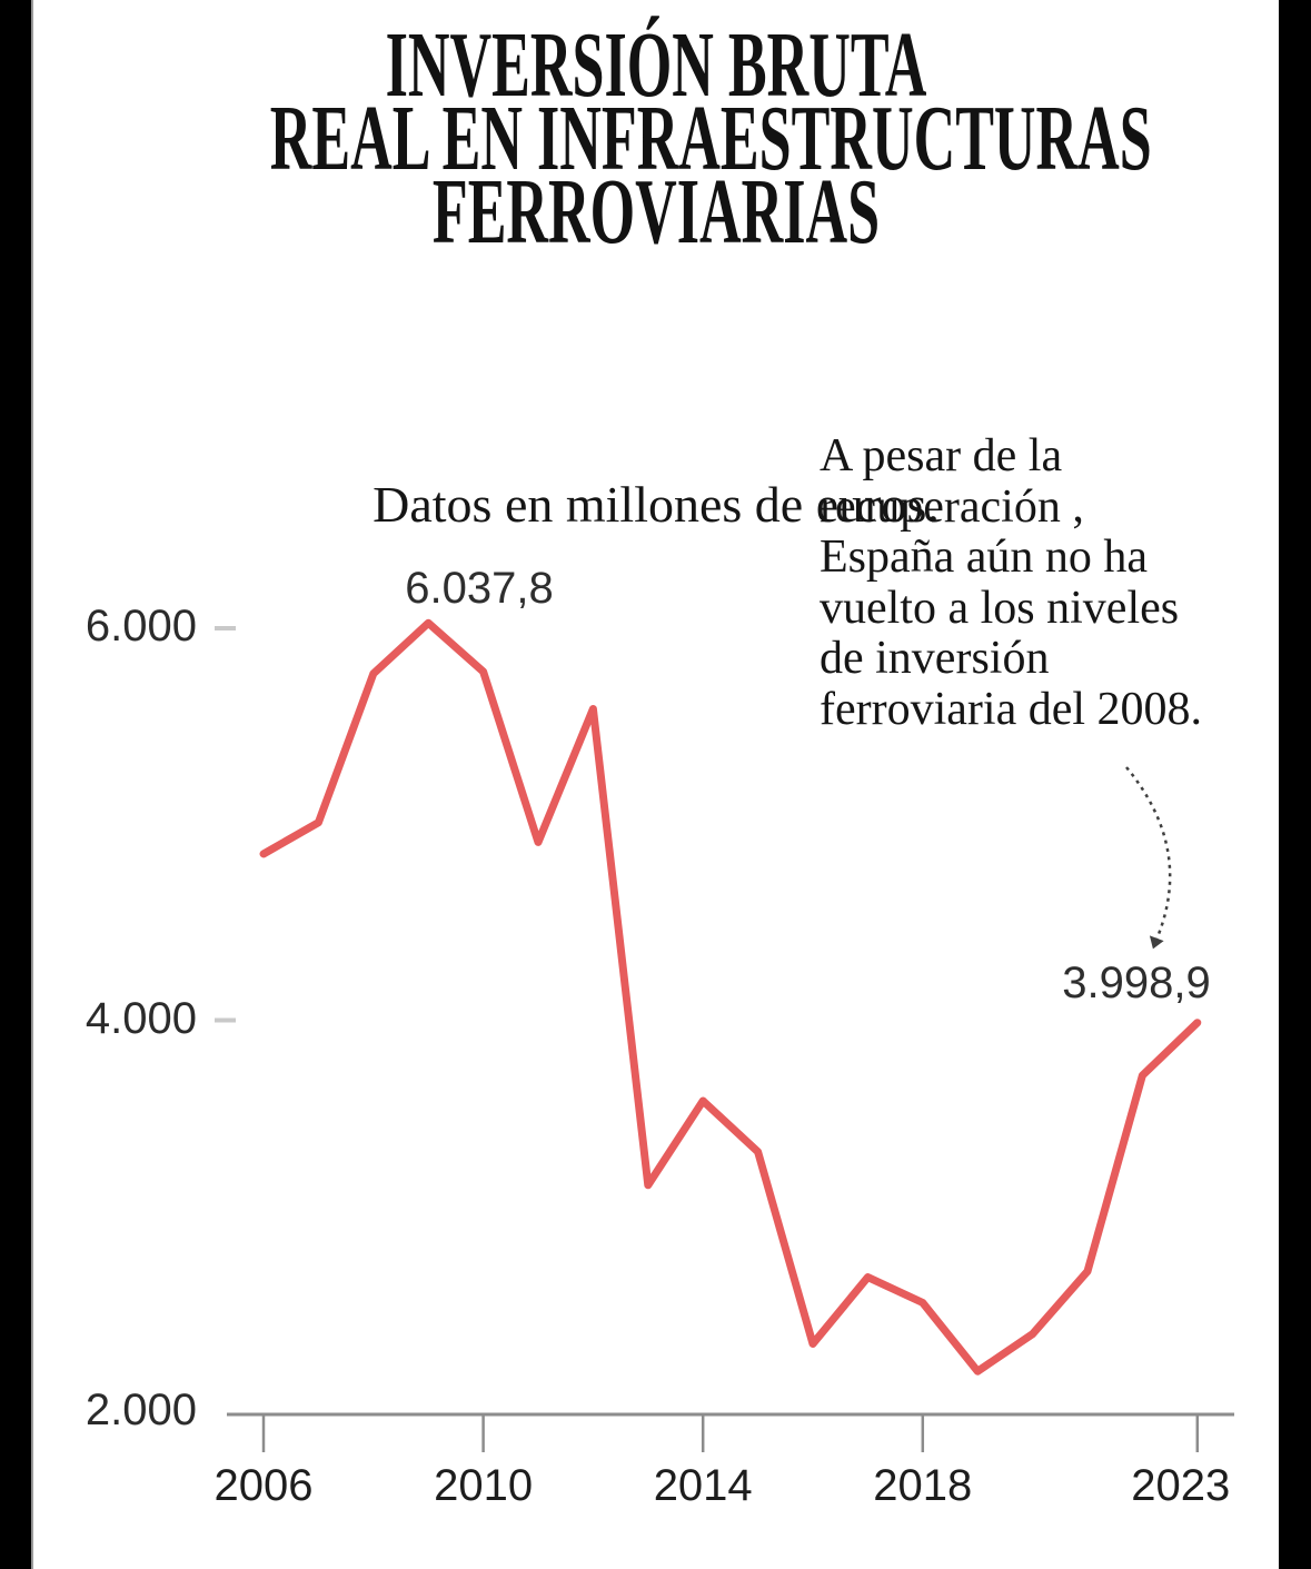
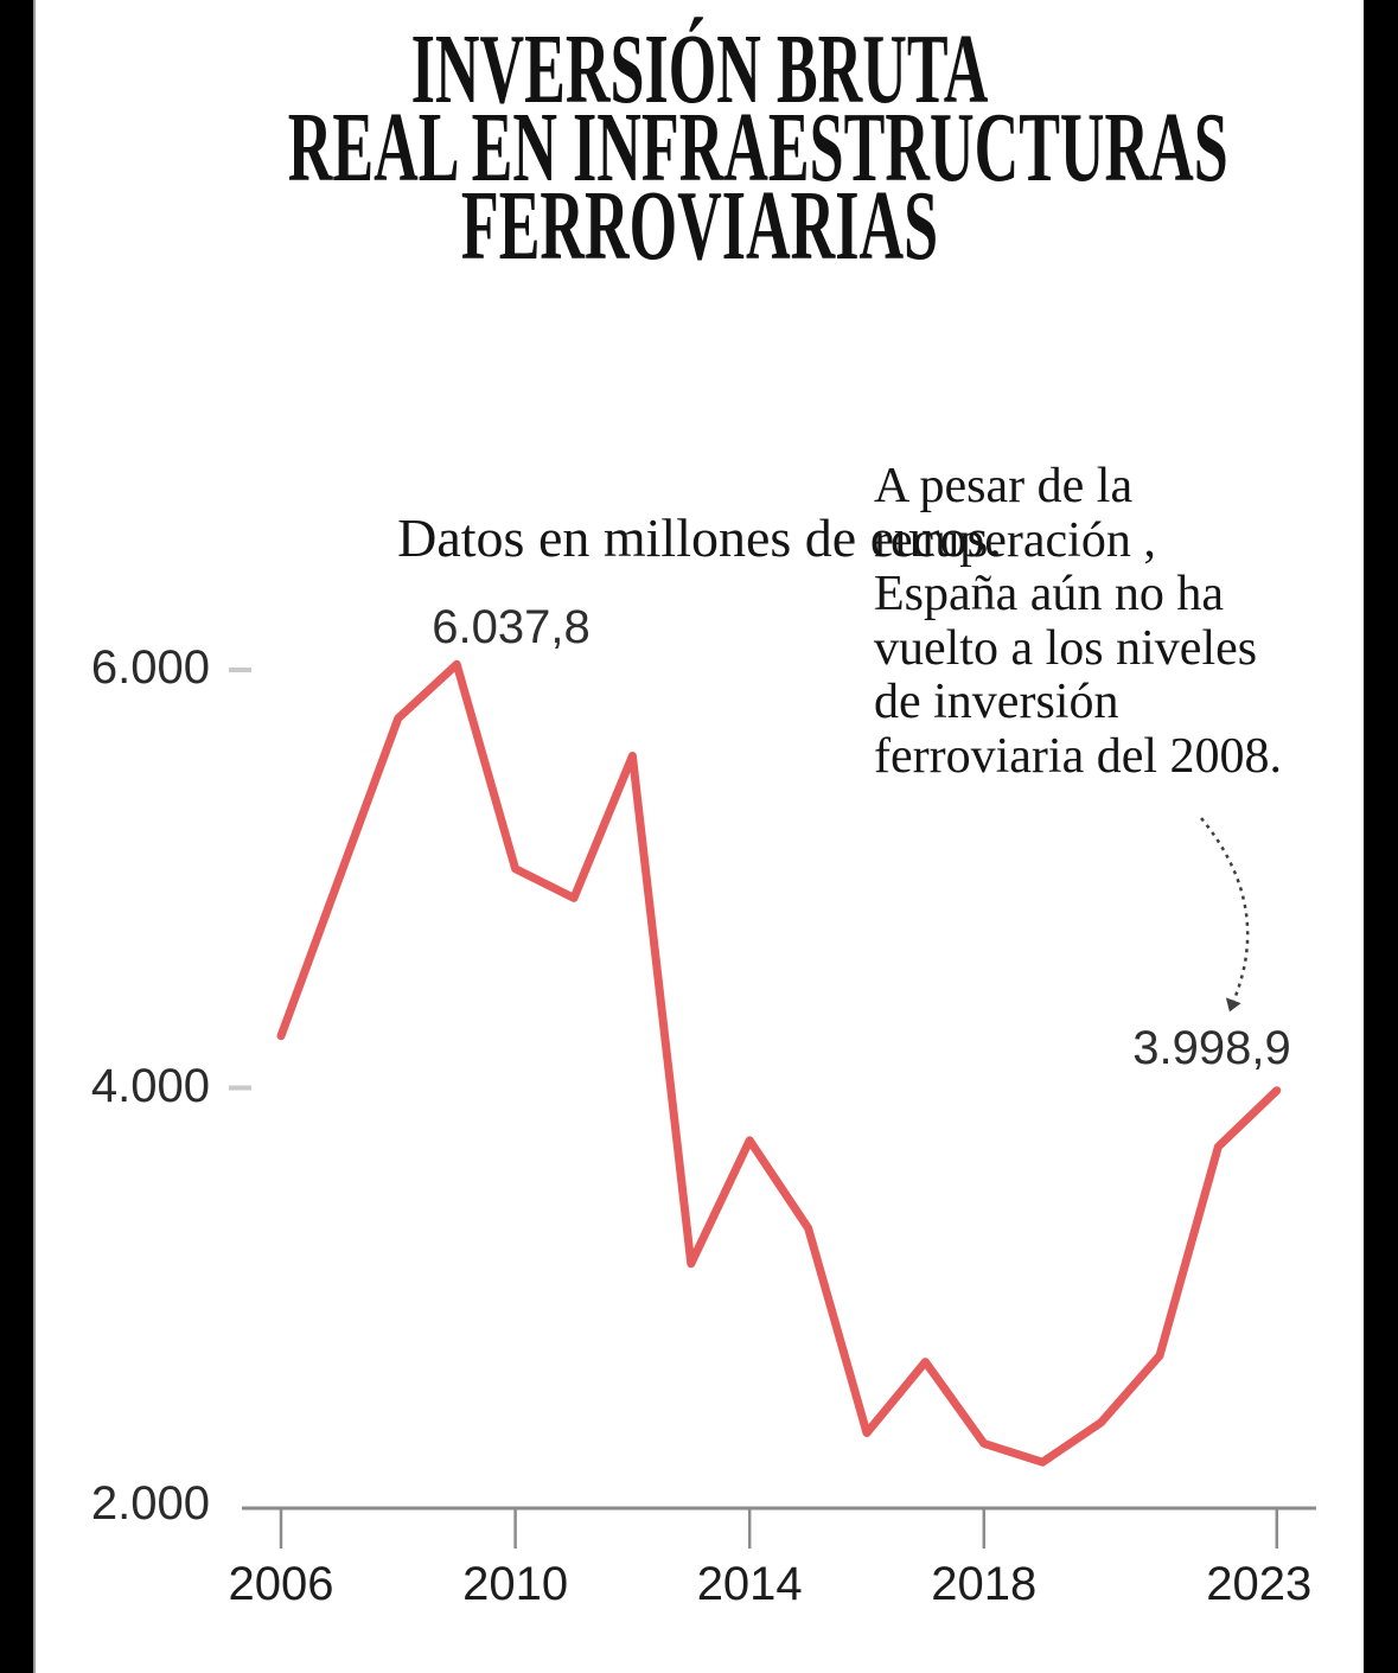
2006: 4860 -> 4260
2010: 5790 -> 5060
2014: 3600 -> 3760
2018: 2570 -> 2310
